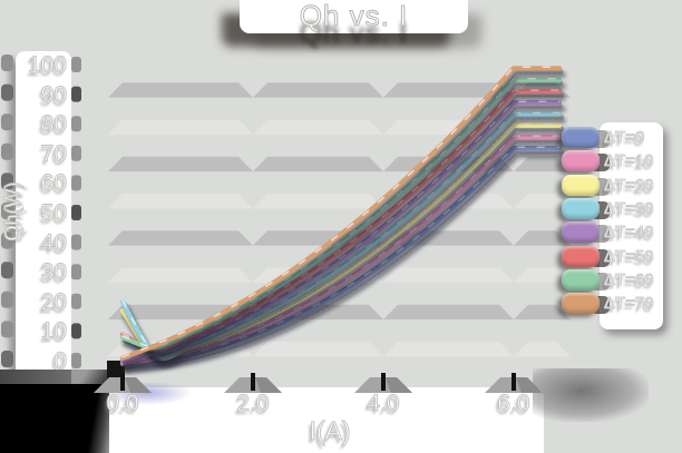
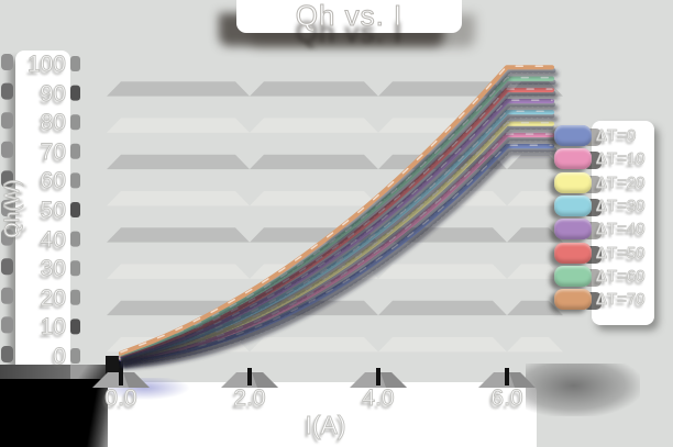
ΔT=20/0: 18 -> 1
ΔT=30/0: 21 -> 1
ΔT=50/0: 10 -> 1
ΔT=60/0: 9 -> 2
